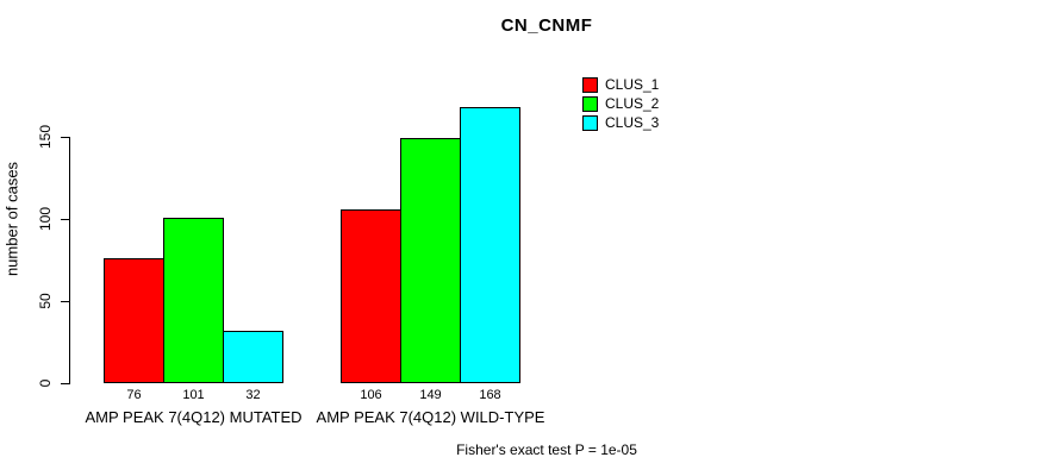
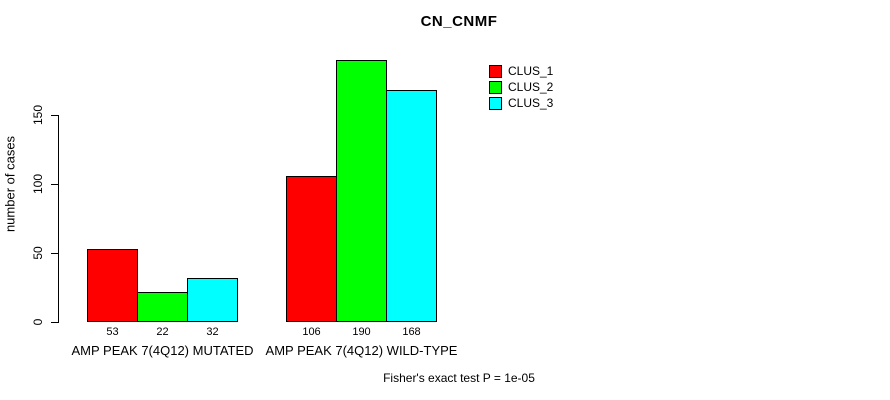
CLUS_1/AMP PEAK 7(4Q12) MUTATED: 76 -> 53
CLUS_2/AMP PEAK 7(4Q12) MUTATED: 101 -> 22
CLUS_2/AMP PEAK 7(4Q12) WILD-TYPE: 149 -> 190
